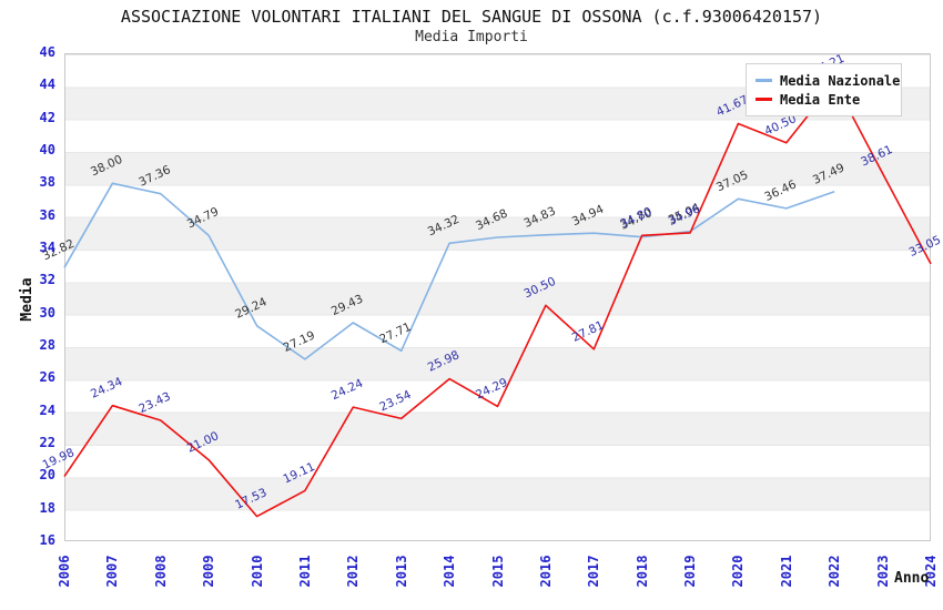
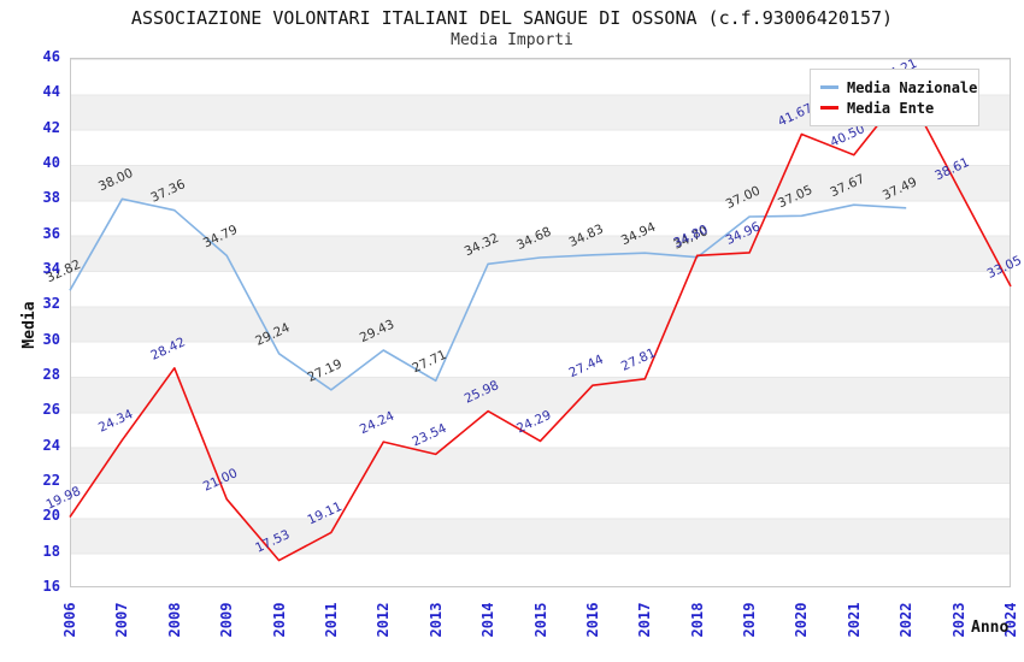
Media Ente/2008: 23.43 -> 28.42
Media Ente/2016: 30.50 -> 27.44
Media Nazionale/2019: 35.04 -> 37.00
Media Nazionale/2021: 36.46 -> 37.67
